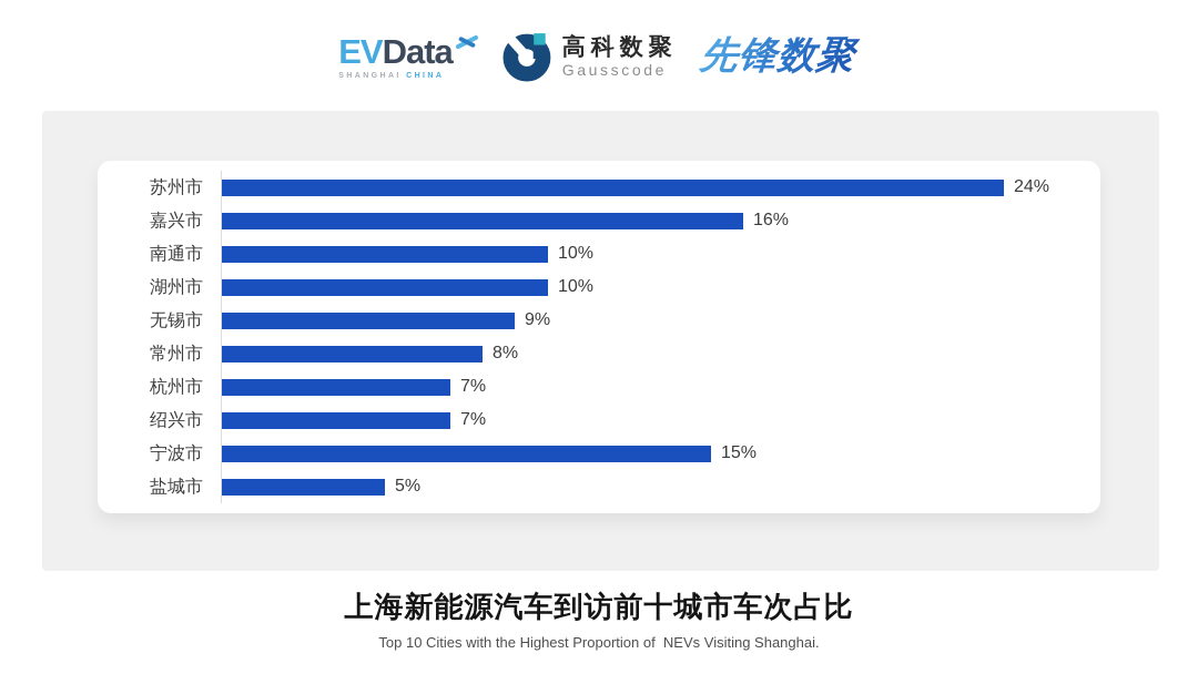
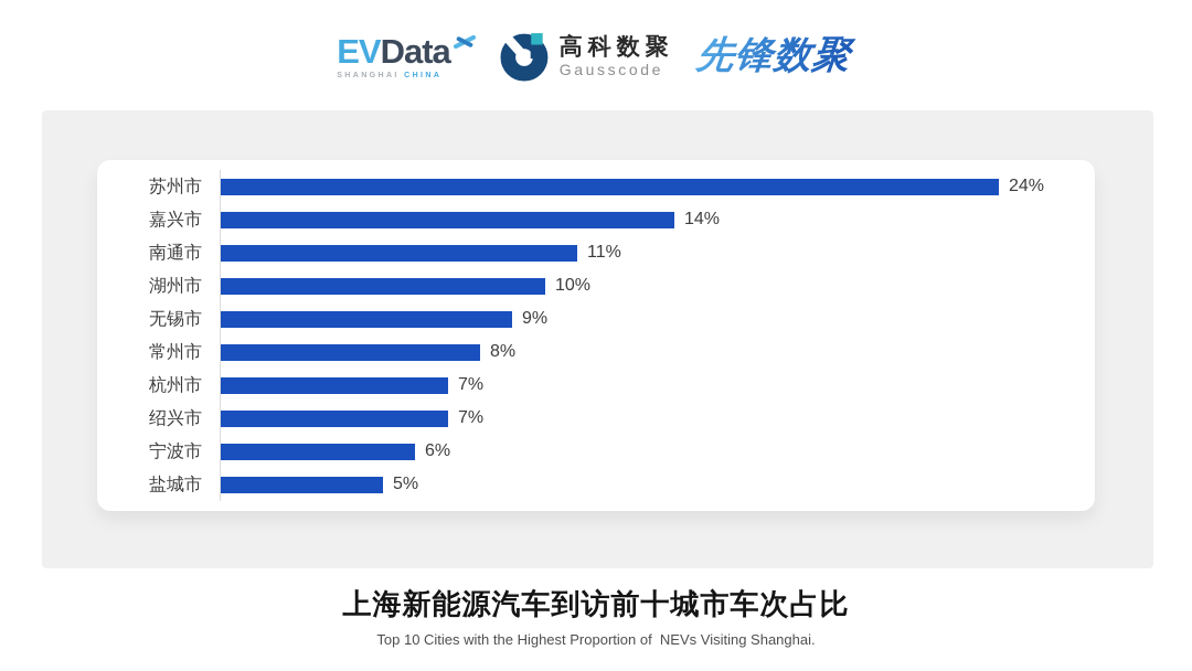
嘉兴市: 16% -> 14%
南通市: 10% -> 11%
宁波市: 15% -> 6%
